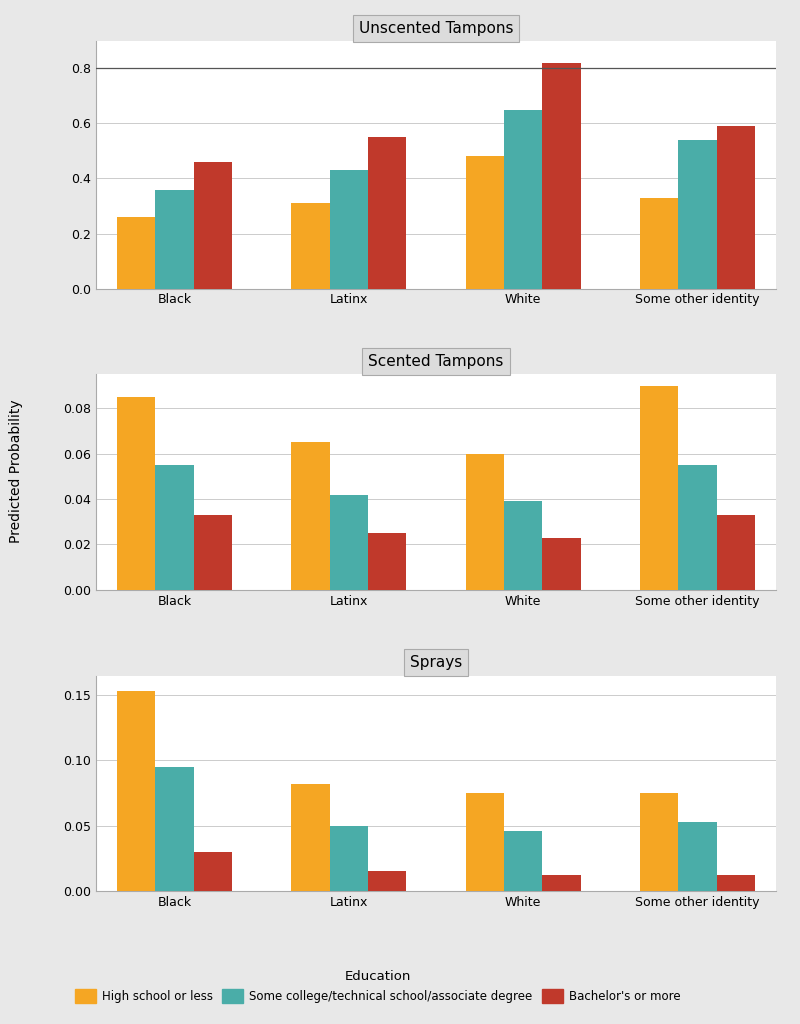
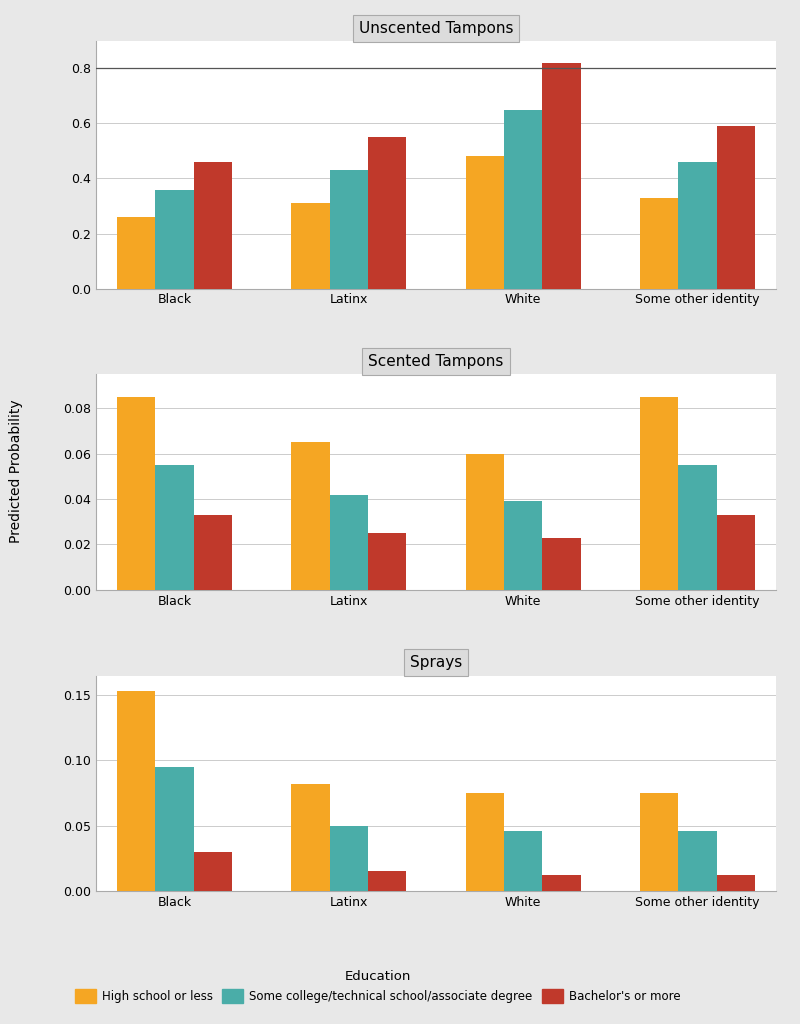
Unscented Tampons/Some college/technical school/associate degree/Some other identity: 0.54 -> 0.46
Scented Tampons/High school or less/Some other identity: 0.090 -> 0.085
Sprays/Some college/technical school/associate degree/Some other identity: 0.053 -> 0.046
